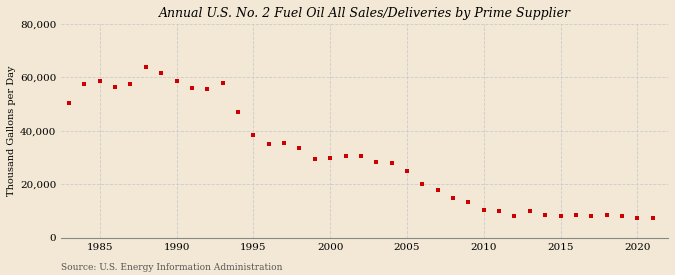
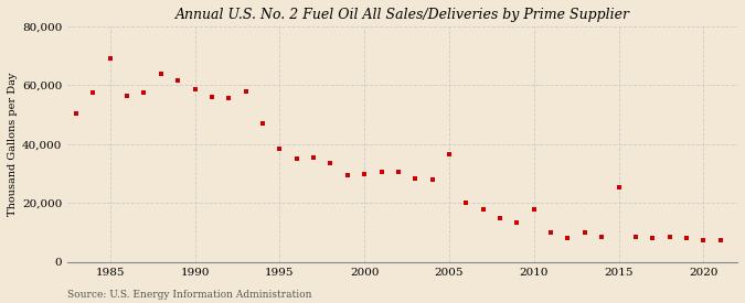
1985: 58,500 -> 69,000
2005: 25,000 -> 36,500
2010: 10,500 -> 18,000
2015: 8,000 -> 25,500
